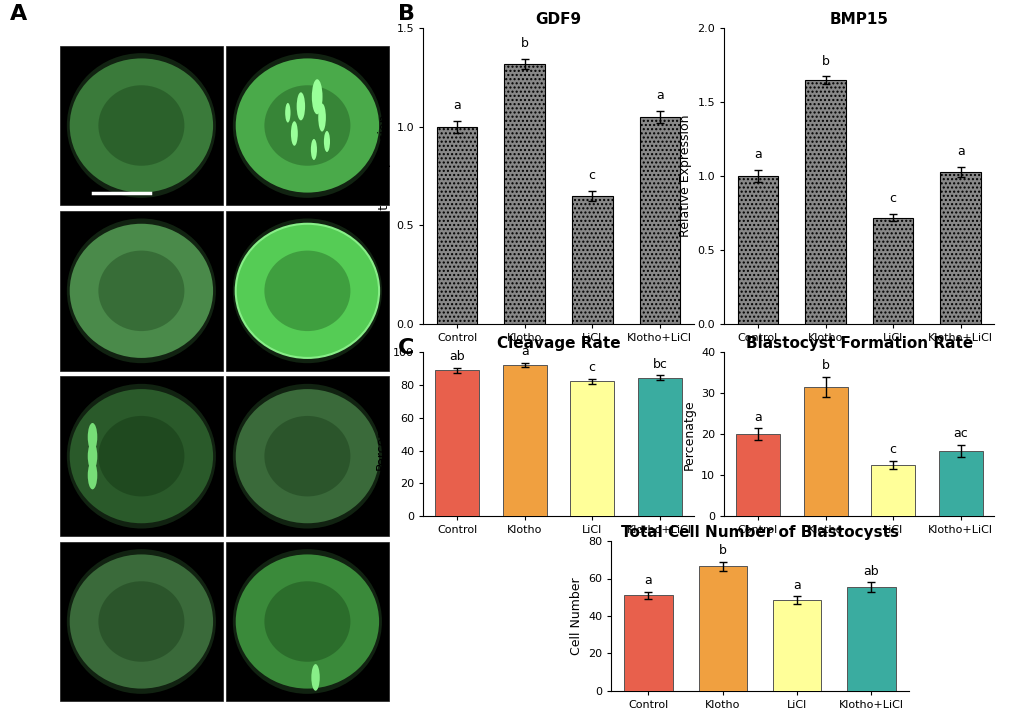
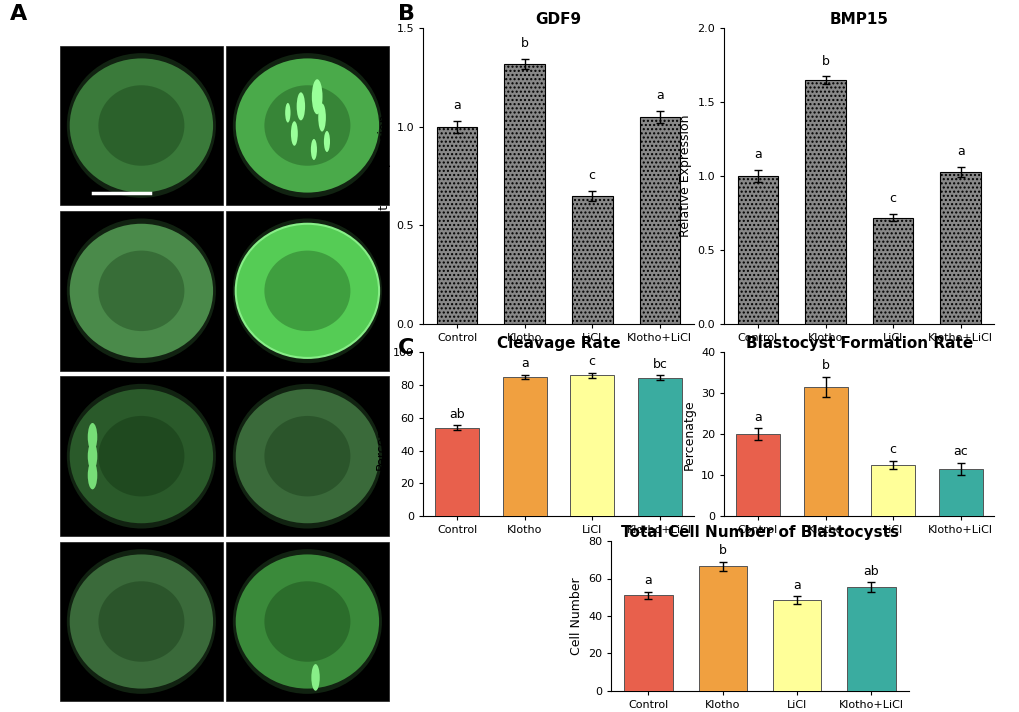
Cleavage Rate/Control: 89 -> 54
Cleavage Rate/Klotho: 92 -> 85
Cleavage Rate/LiCl: 82 -> 86
Blastocyst Formation Rate/Klotho+LiCl: 16.0 -> 11.5
